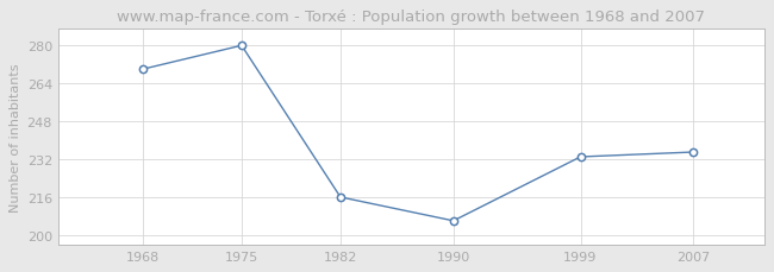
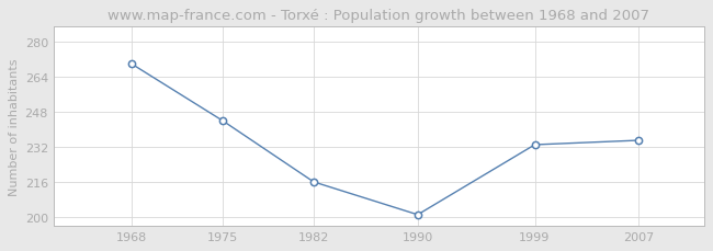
1975: 280 -> 244
1990: 206 -> 201
